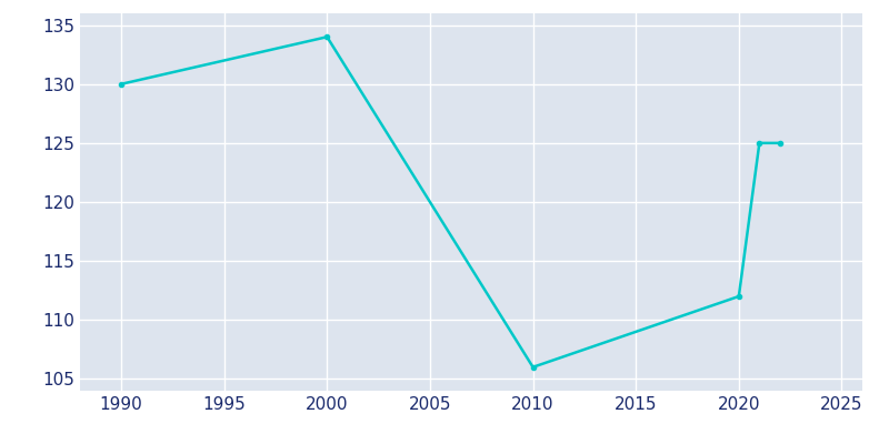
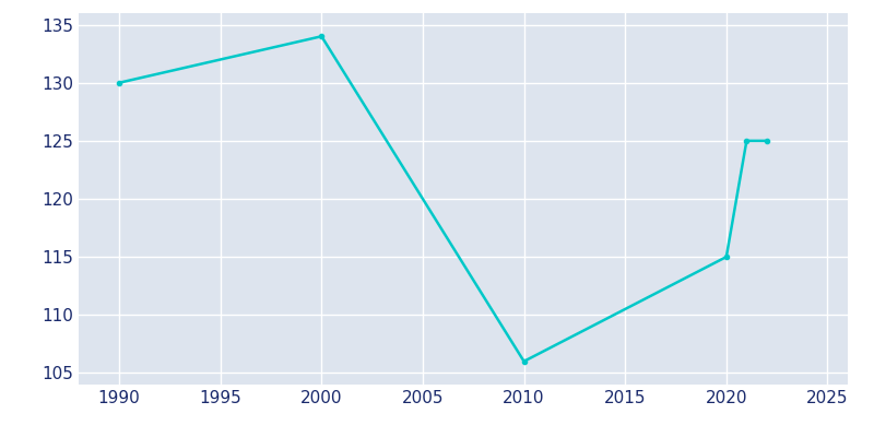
2020: 112 -> 115
